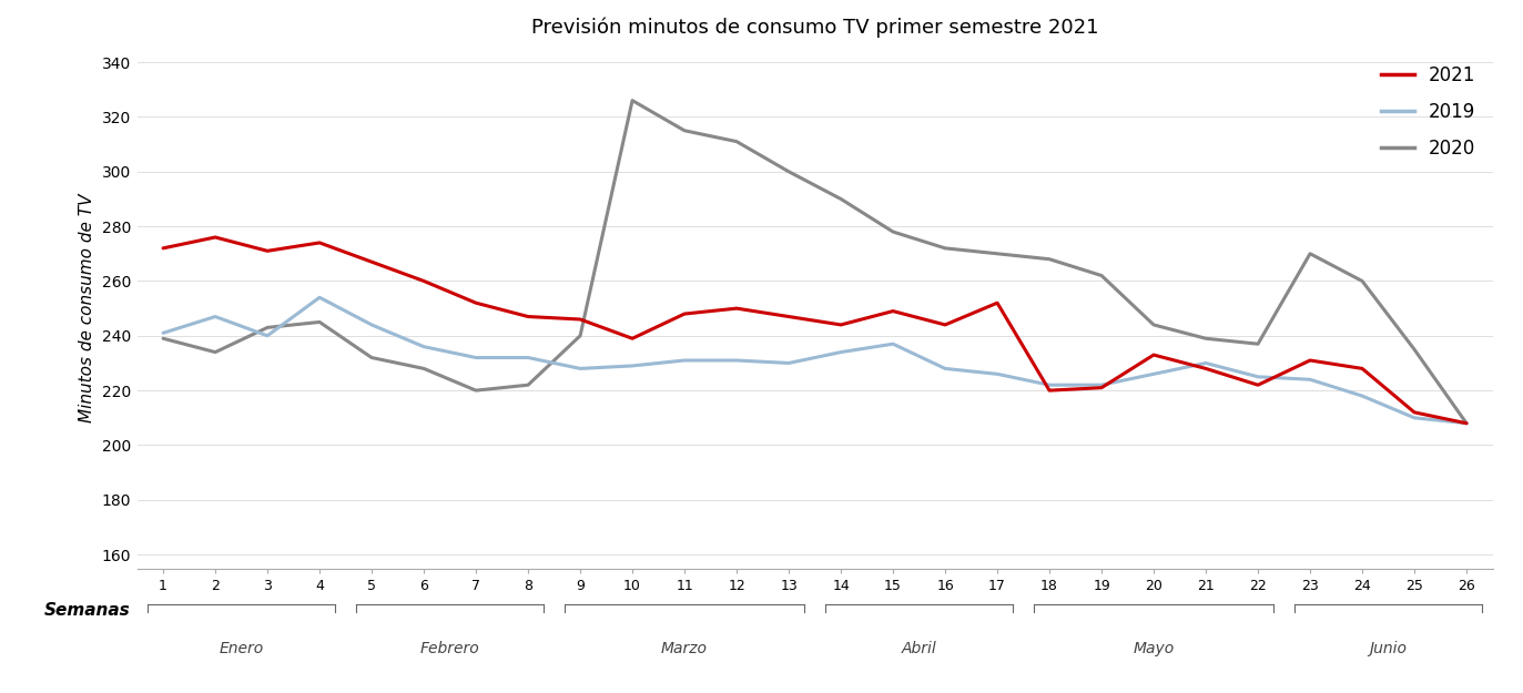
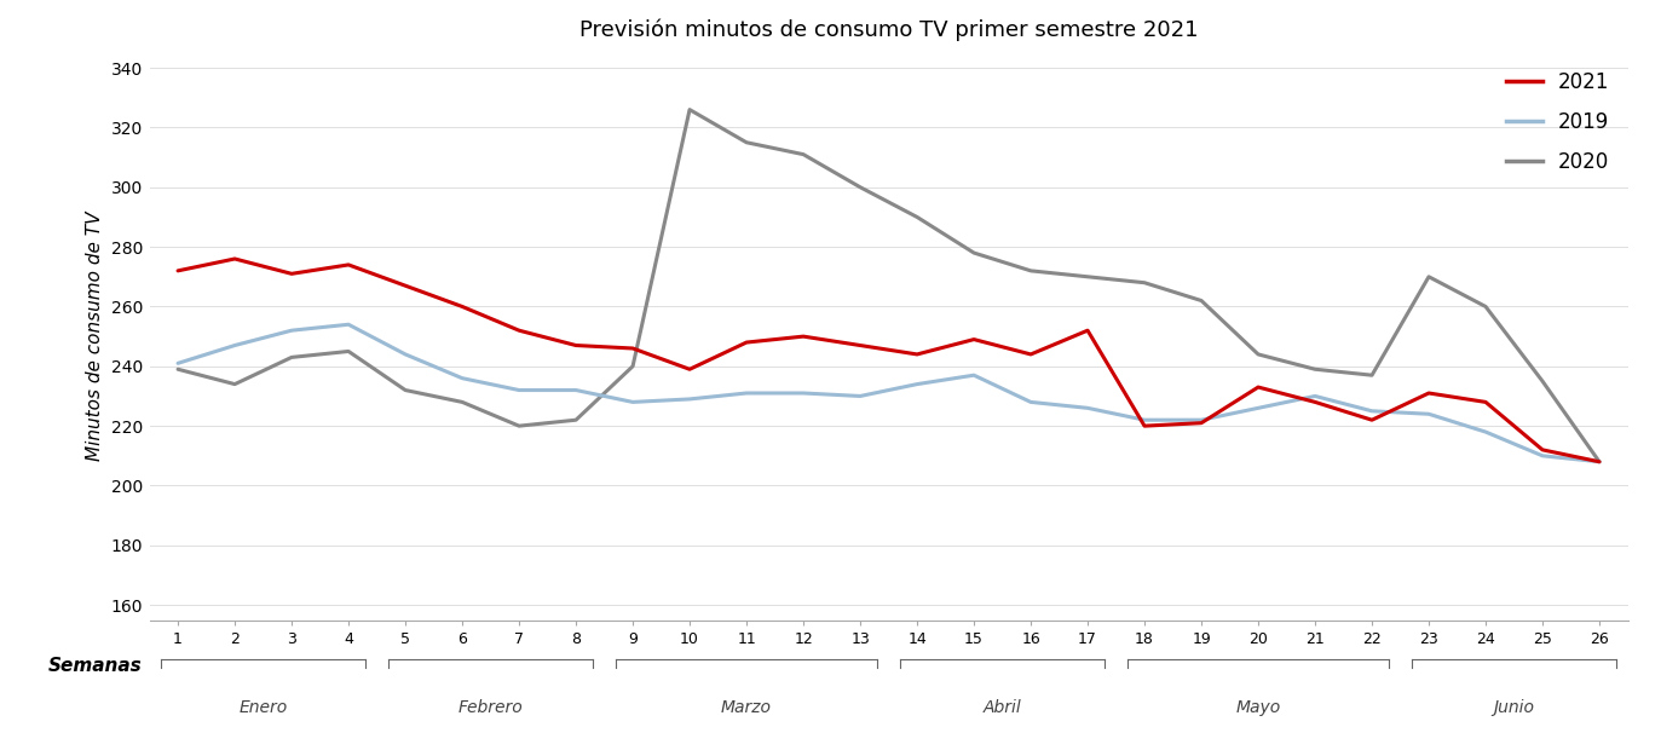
2019/3: 240 -> 252
